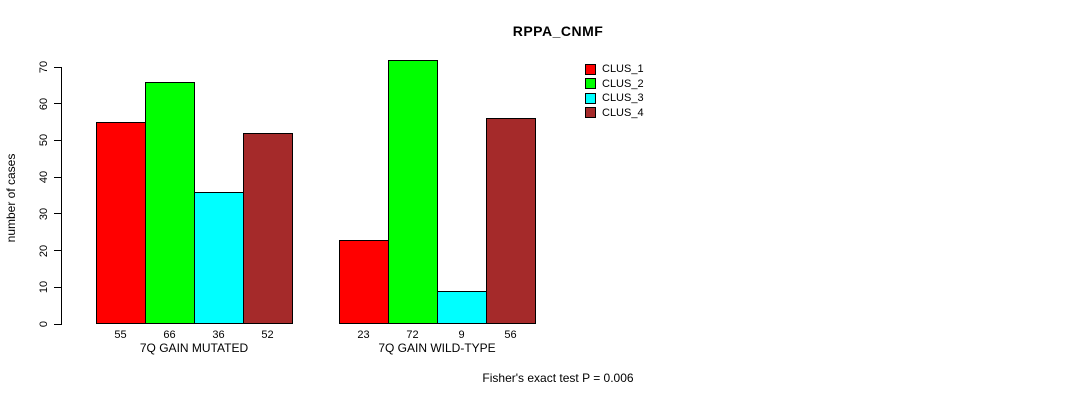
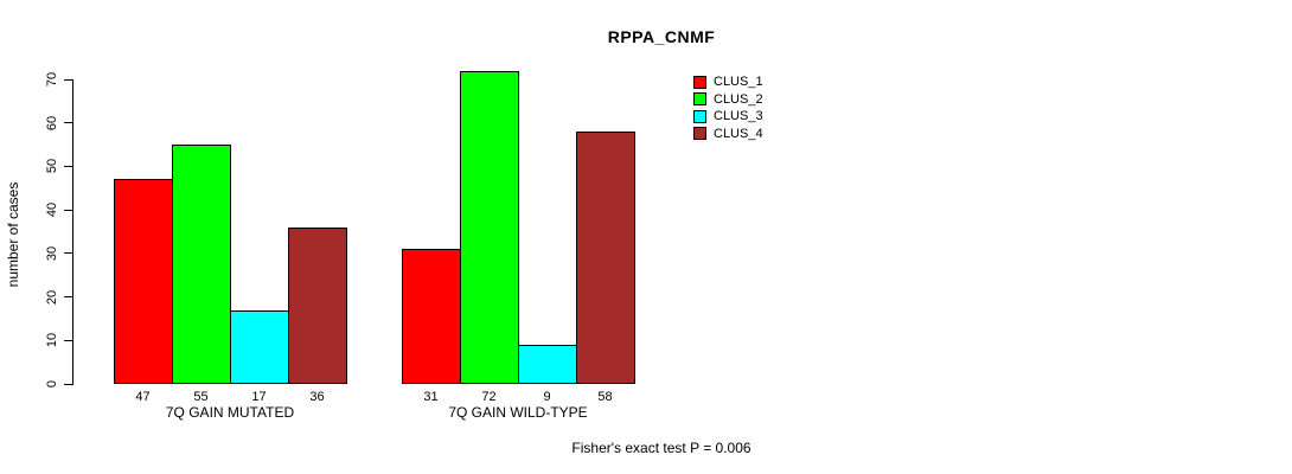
CLUS_1/7Q GAIN MUTATED: 55 -> 47
CLUS_2/7Q GAIN MUTATED: 66 -> 55
CLUS_3/7Q GAIN MUTATED: 36 -> 17
CLUS_4/7Q GAIN MUTATED: 52 -> 36
CLUS_1/7Q GAIN WILD-TYPE: 23 -> 31
CLUS_4/7Q GAIN WILD-TYPE: 56 -> 58
